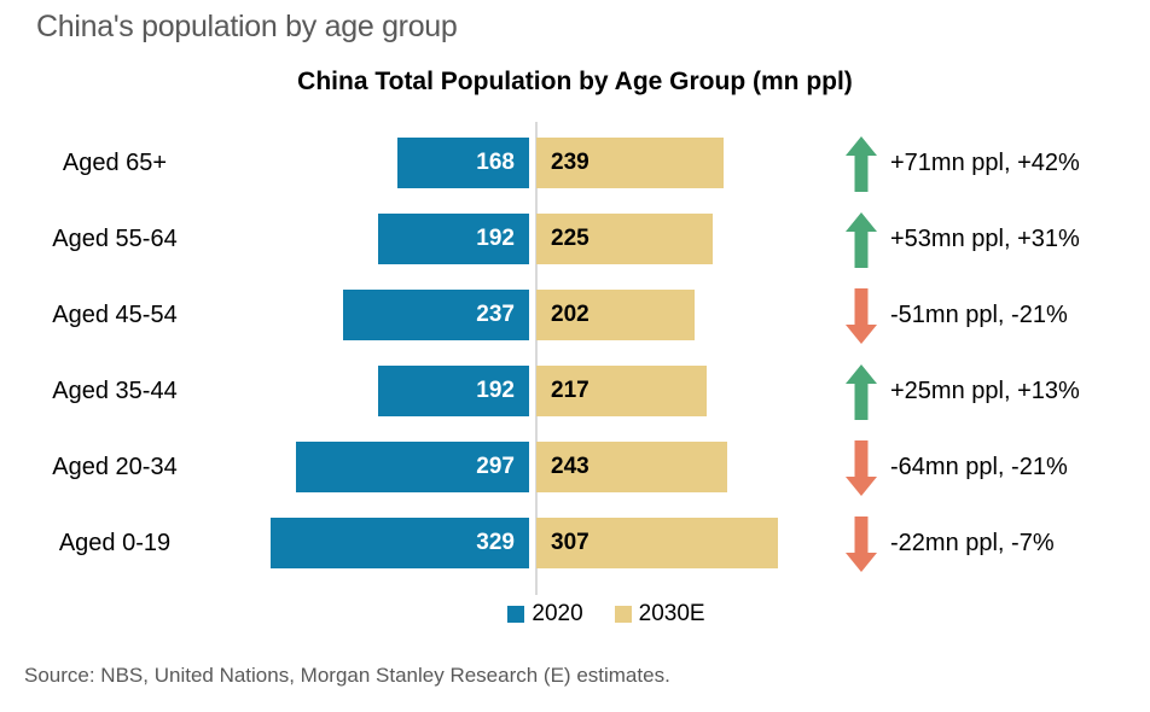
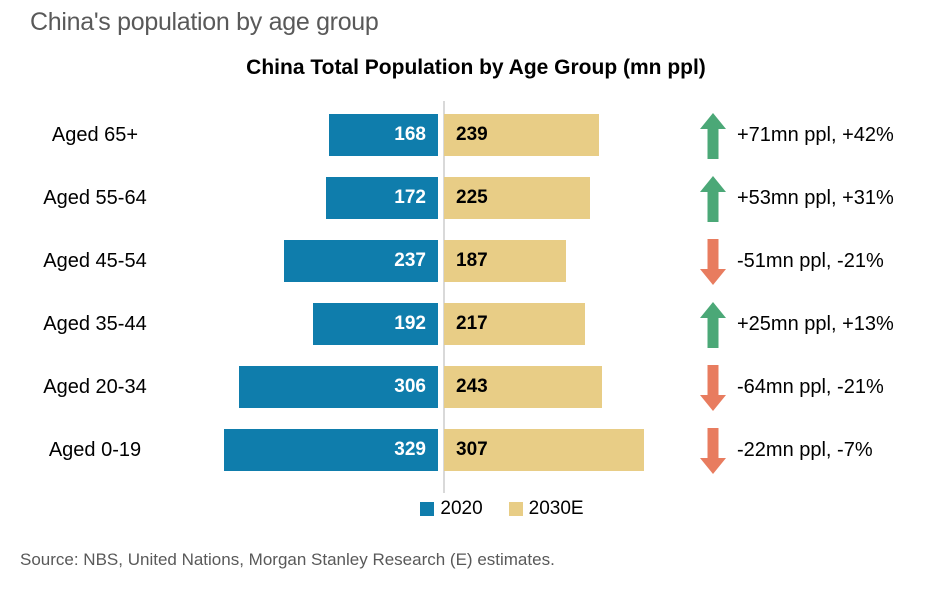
2020/Aged 55-64: 192 -> 172
2030E/Aged 45-54: 202 -> 187
2020/Aged 20-34: 297 -> 306
